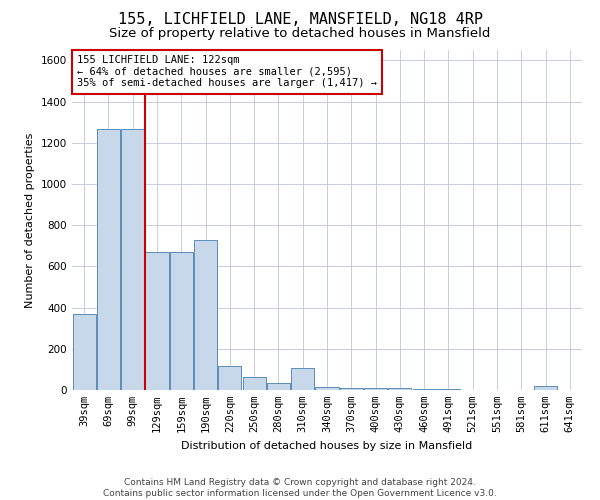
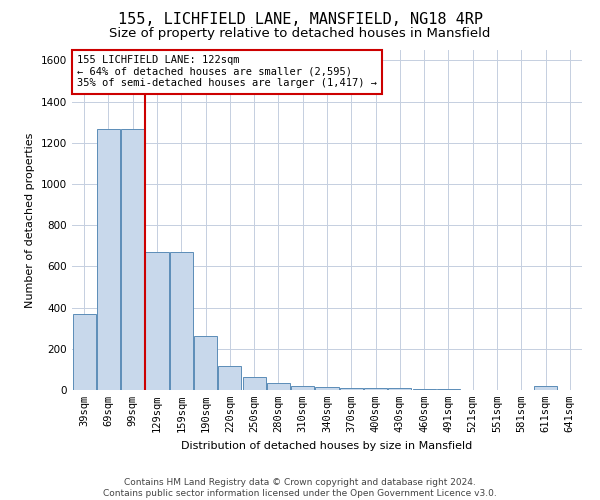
190sqm: 730 -> 260
310sqm: 105 -> 20
